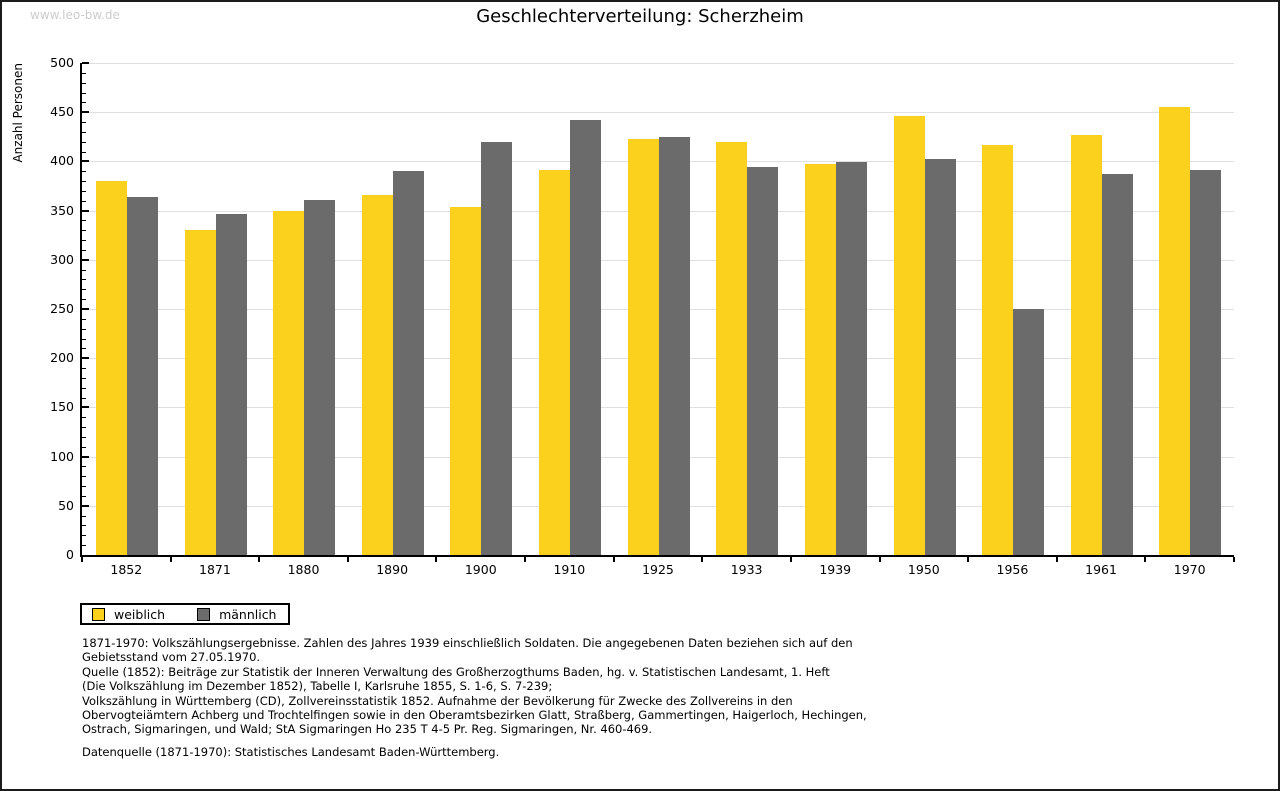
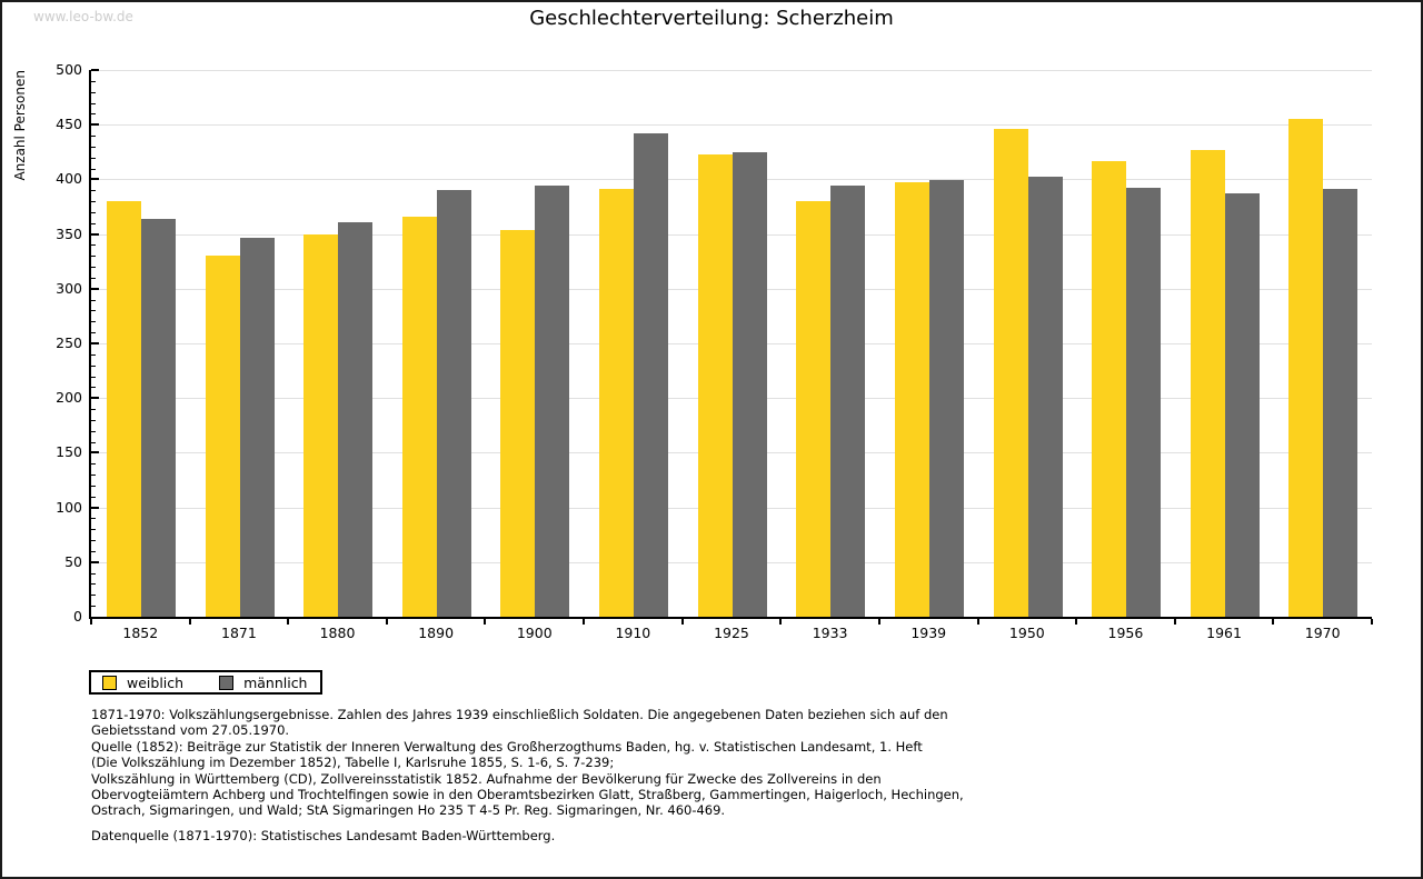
männlich/1900: 420 -> 390
weiblich/1933: 420 -> 380
männlich/1956: 250 -> 390
